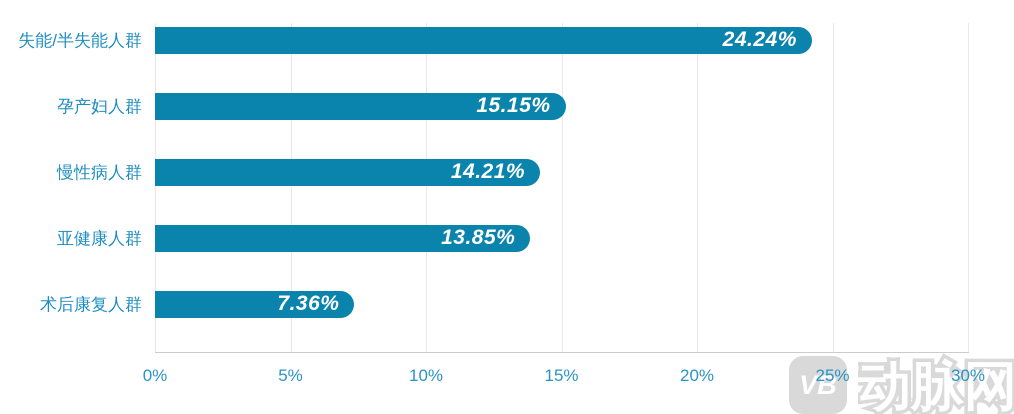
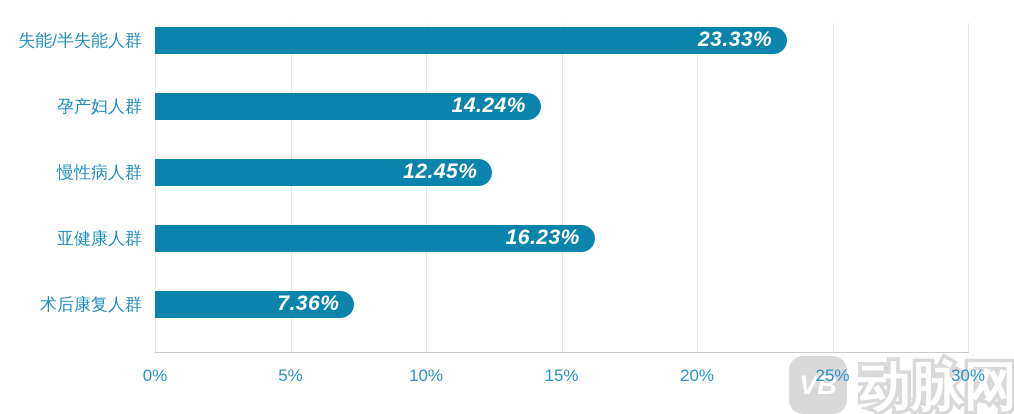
失能/半失能人群: 24.24% -> 23.33%
孕产妇人群: 15.15% -> 14.24%
慢性病人群: 14.21% -> 12.45%
亚健康人群: 13.85% -> 16.23%
